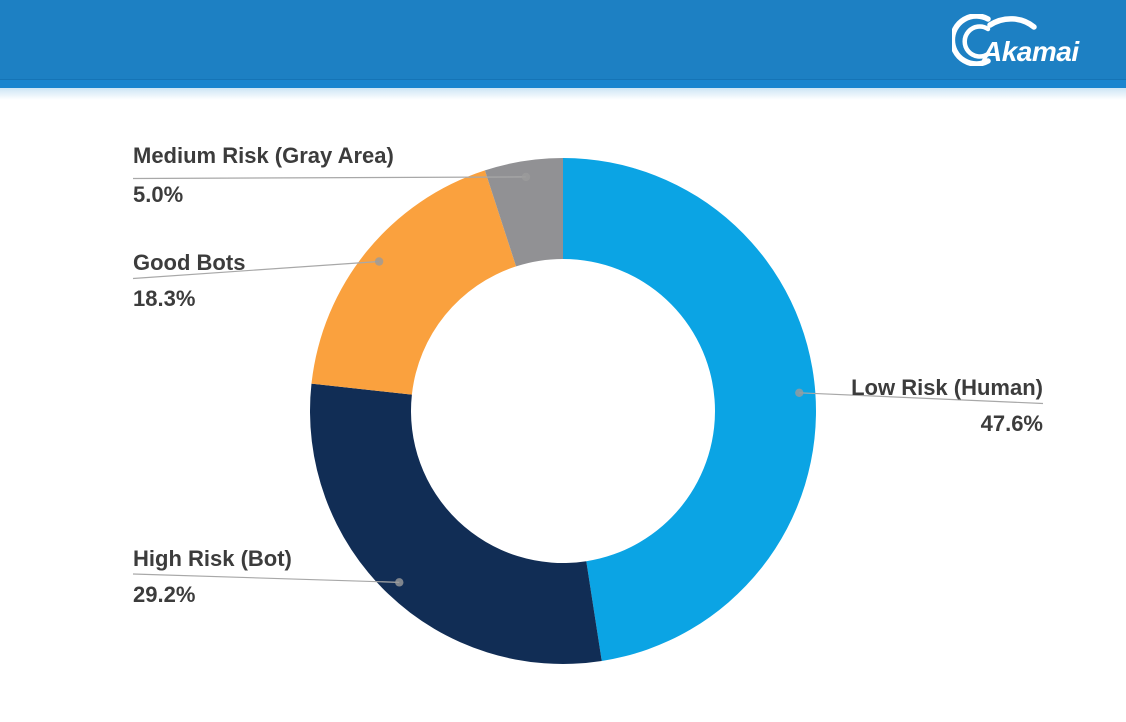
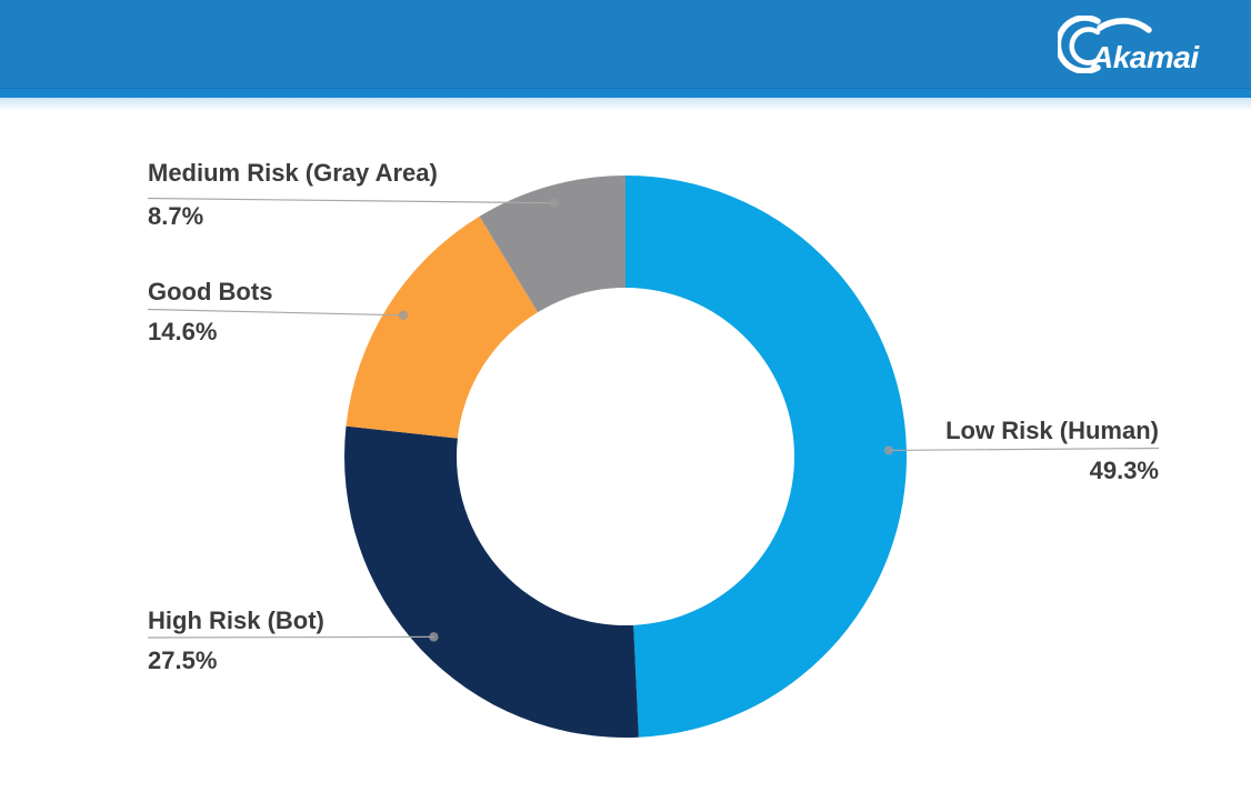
Low Risk (Human): 47.6% -> 49.3%
High Risk (Bot): 29.2% -> 27.5%
Good Bots: 18.3% -> 14.6%
Medium Risk (Gray Area): 5.0% -> 8.7%
